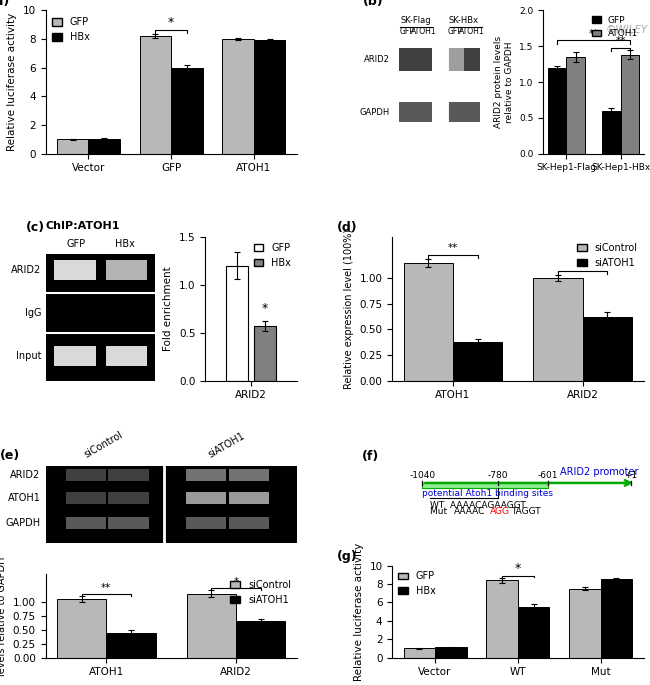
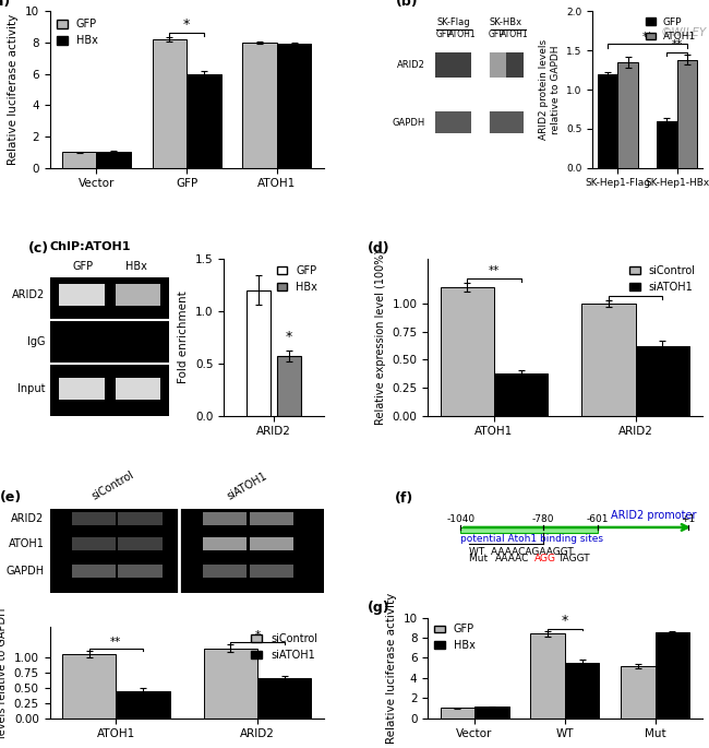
GFP/Mut: 7.5 -> 5.2
